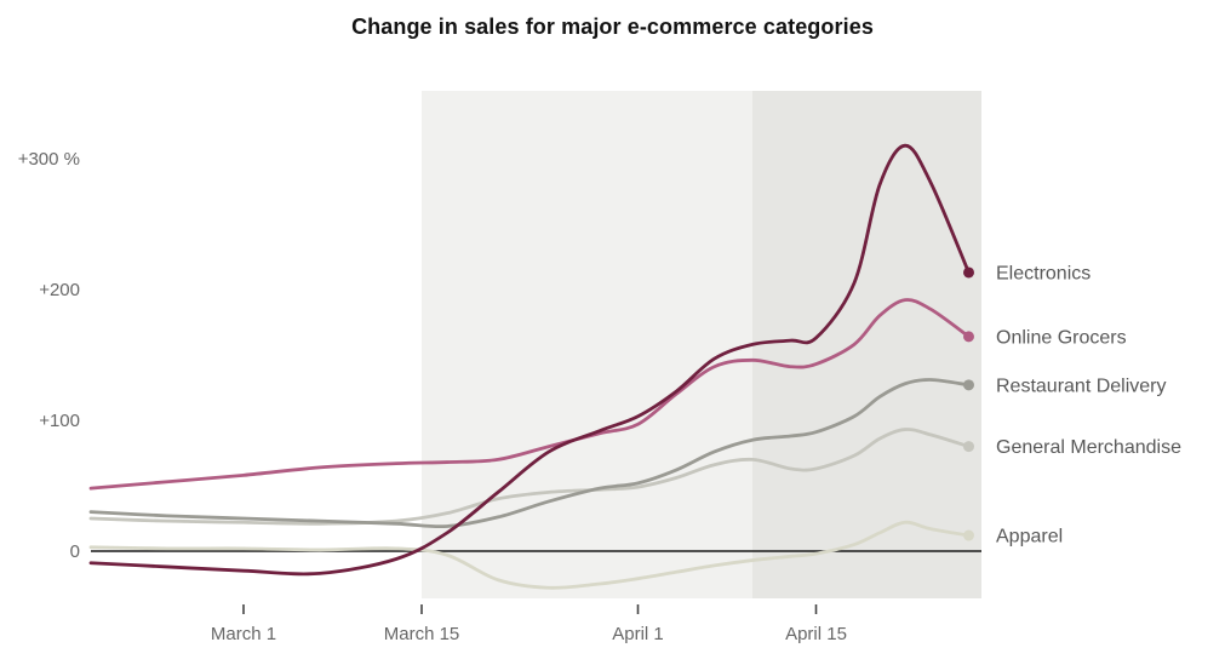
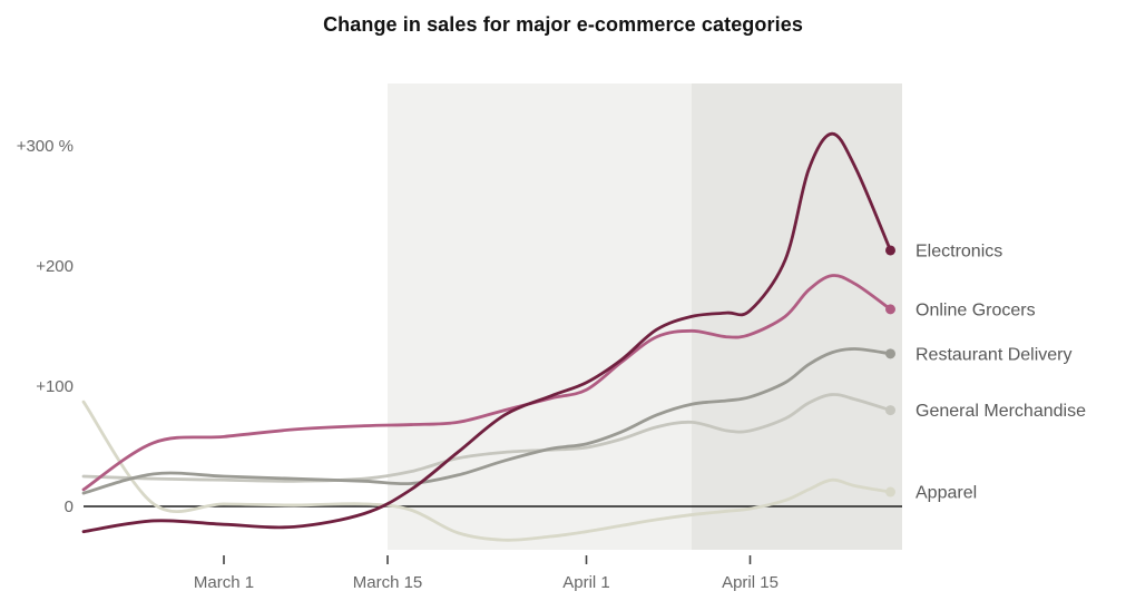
Electronics/0: -9% -> -21%
Online Grocers/0: 48% -> 14%
Restaurant Delivery/0: 30% -> 11%
Apparel/0: 3% -> 87%
